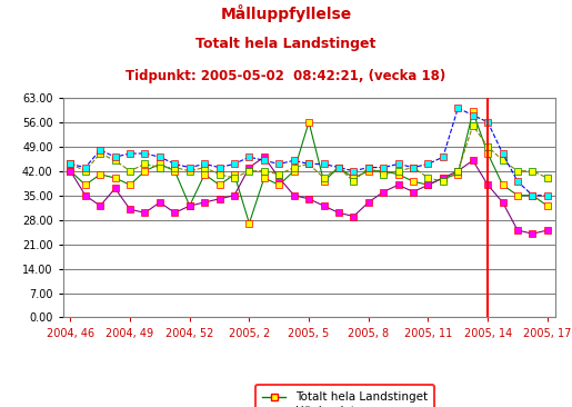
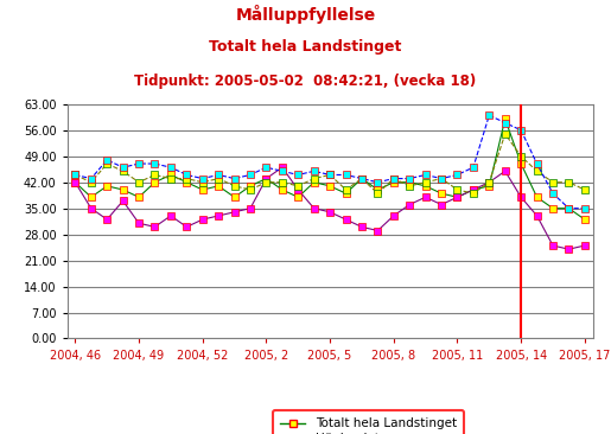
Totalt hela Landstinget/2004, 52: 32 -> 40
Totalt hela Landstinget/2005, 2: 27 -> 43
Totalt hela Landstinget/2005, 5: 56 -> 41
